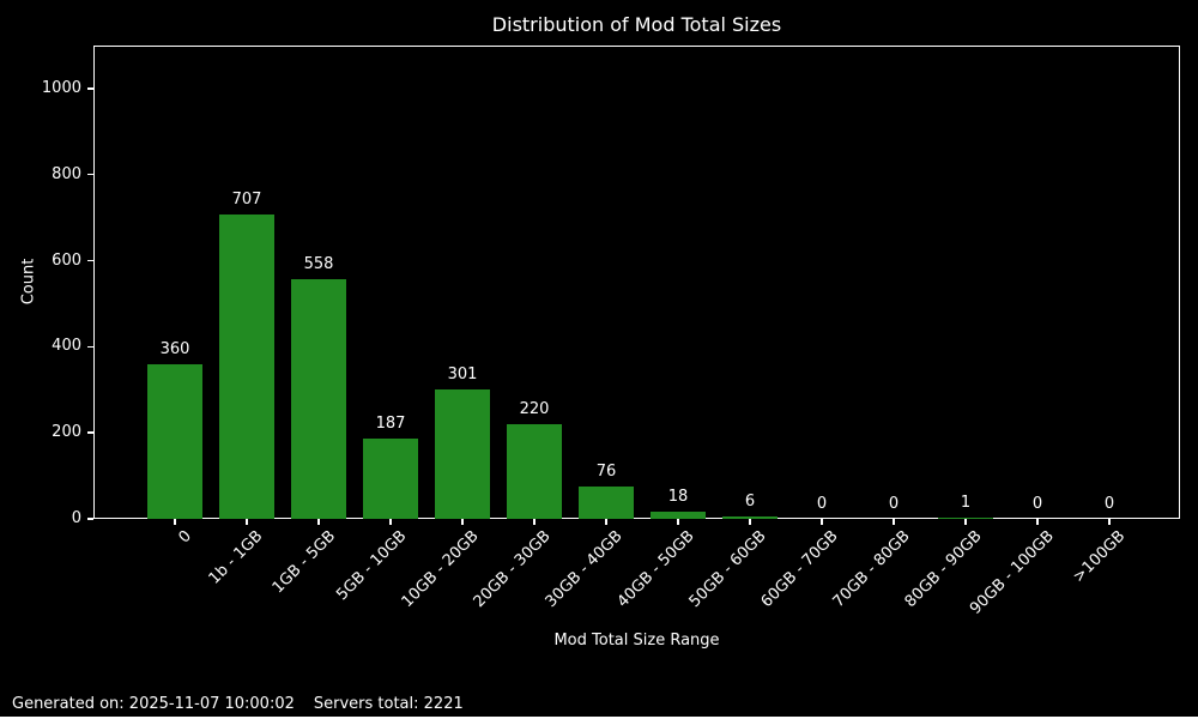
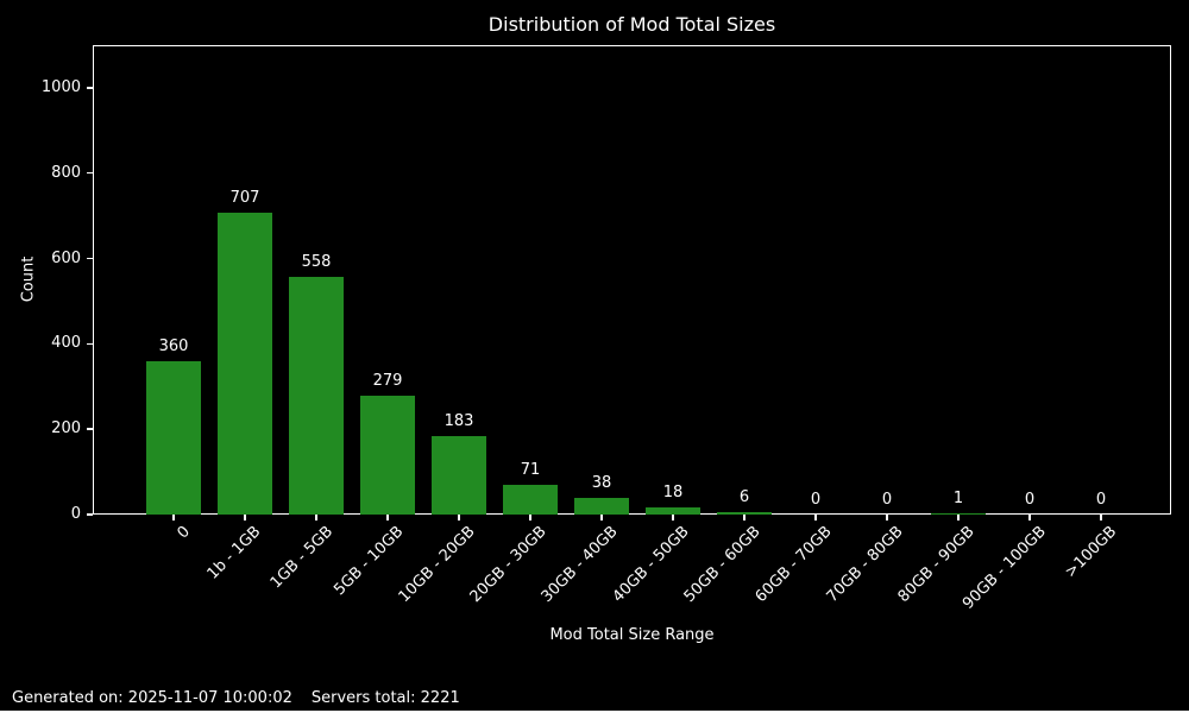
5GB - 10GB: 187 -> 279
10GB - 20GB: 301 -> 183
20GB - 30GB: 220 -> 71
30GB - 40GB: 76 -> 38
